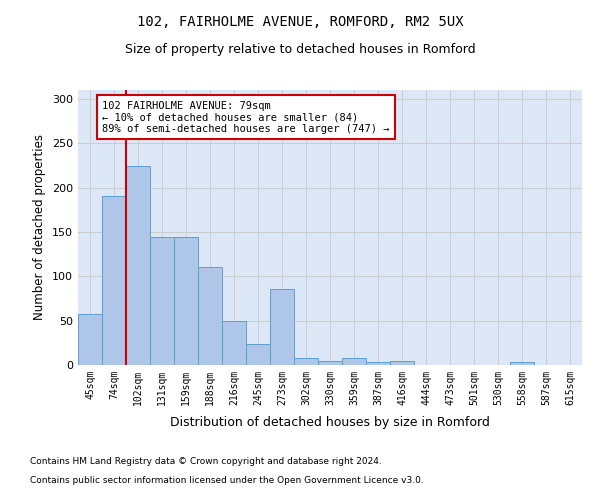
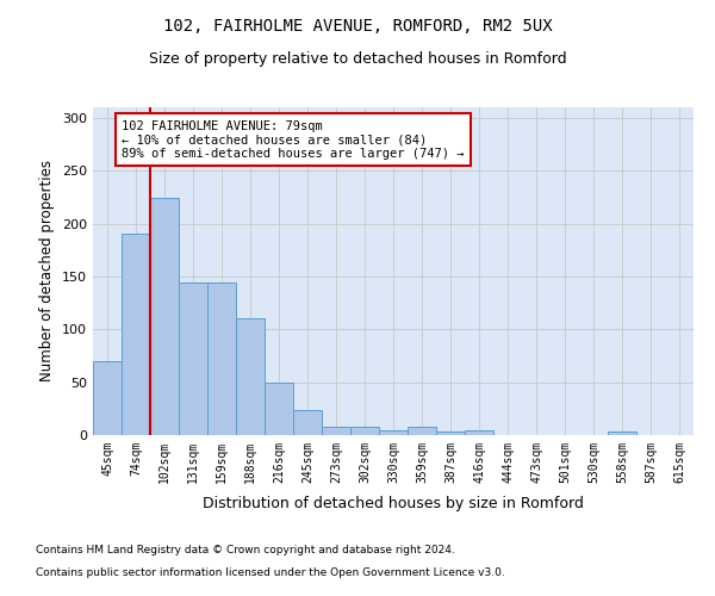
45sqm: 58 -> 70
273sqm: 86 -> 8
